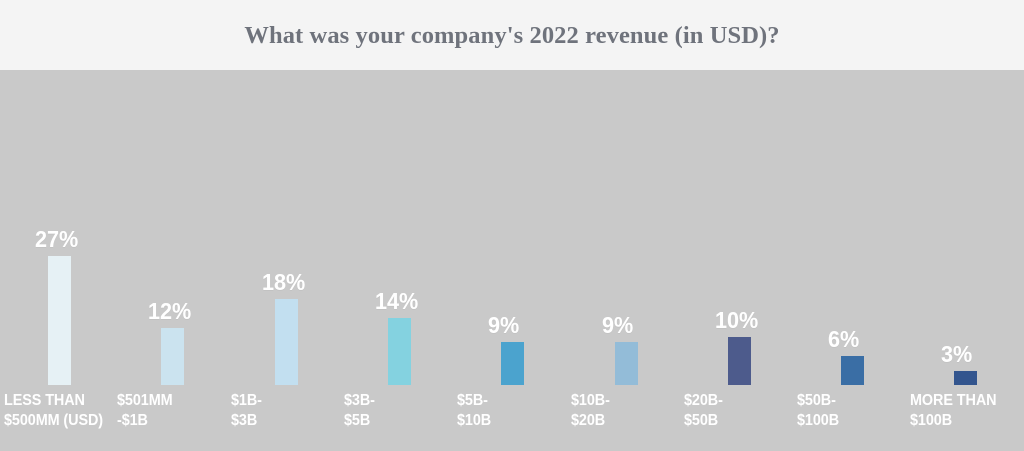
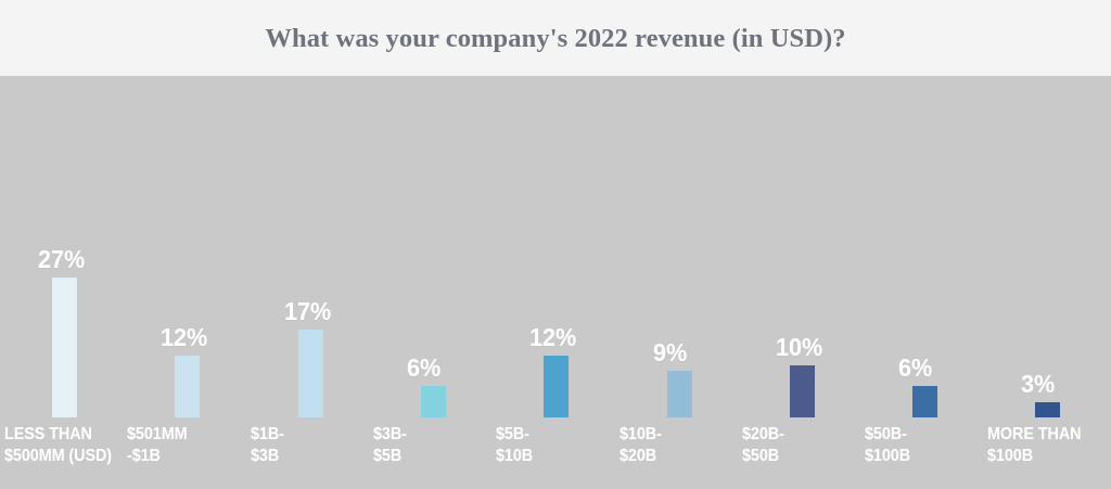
$1B- $3B: 18% -> 17%
$3B- $5B: 14% -> 6%
$5B- $10B: 9% -> 12%
